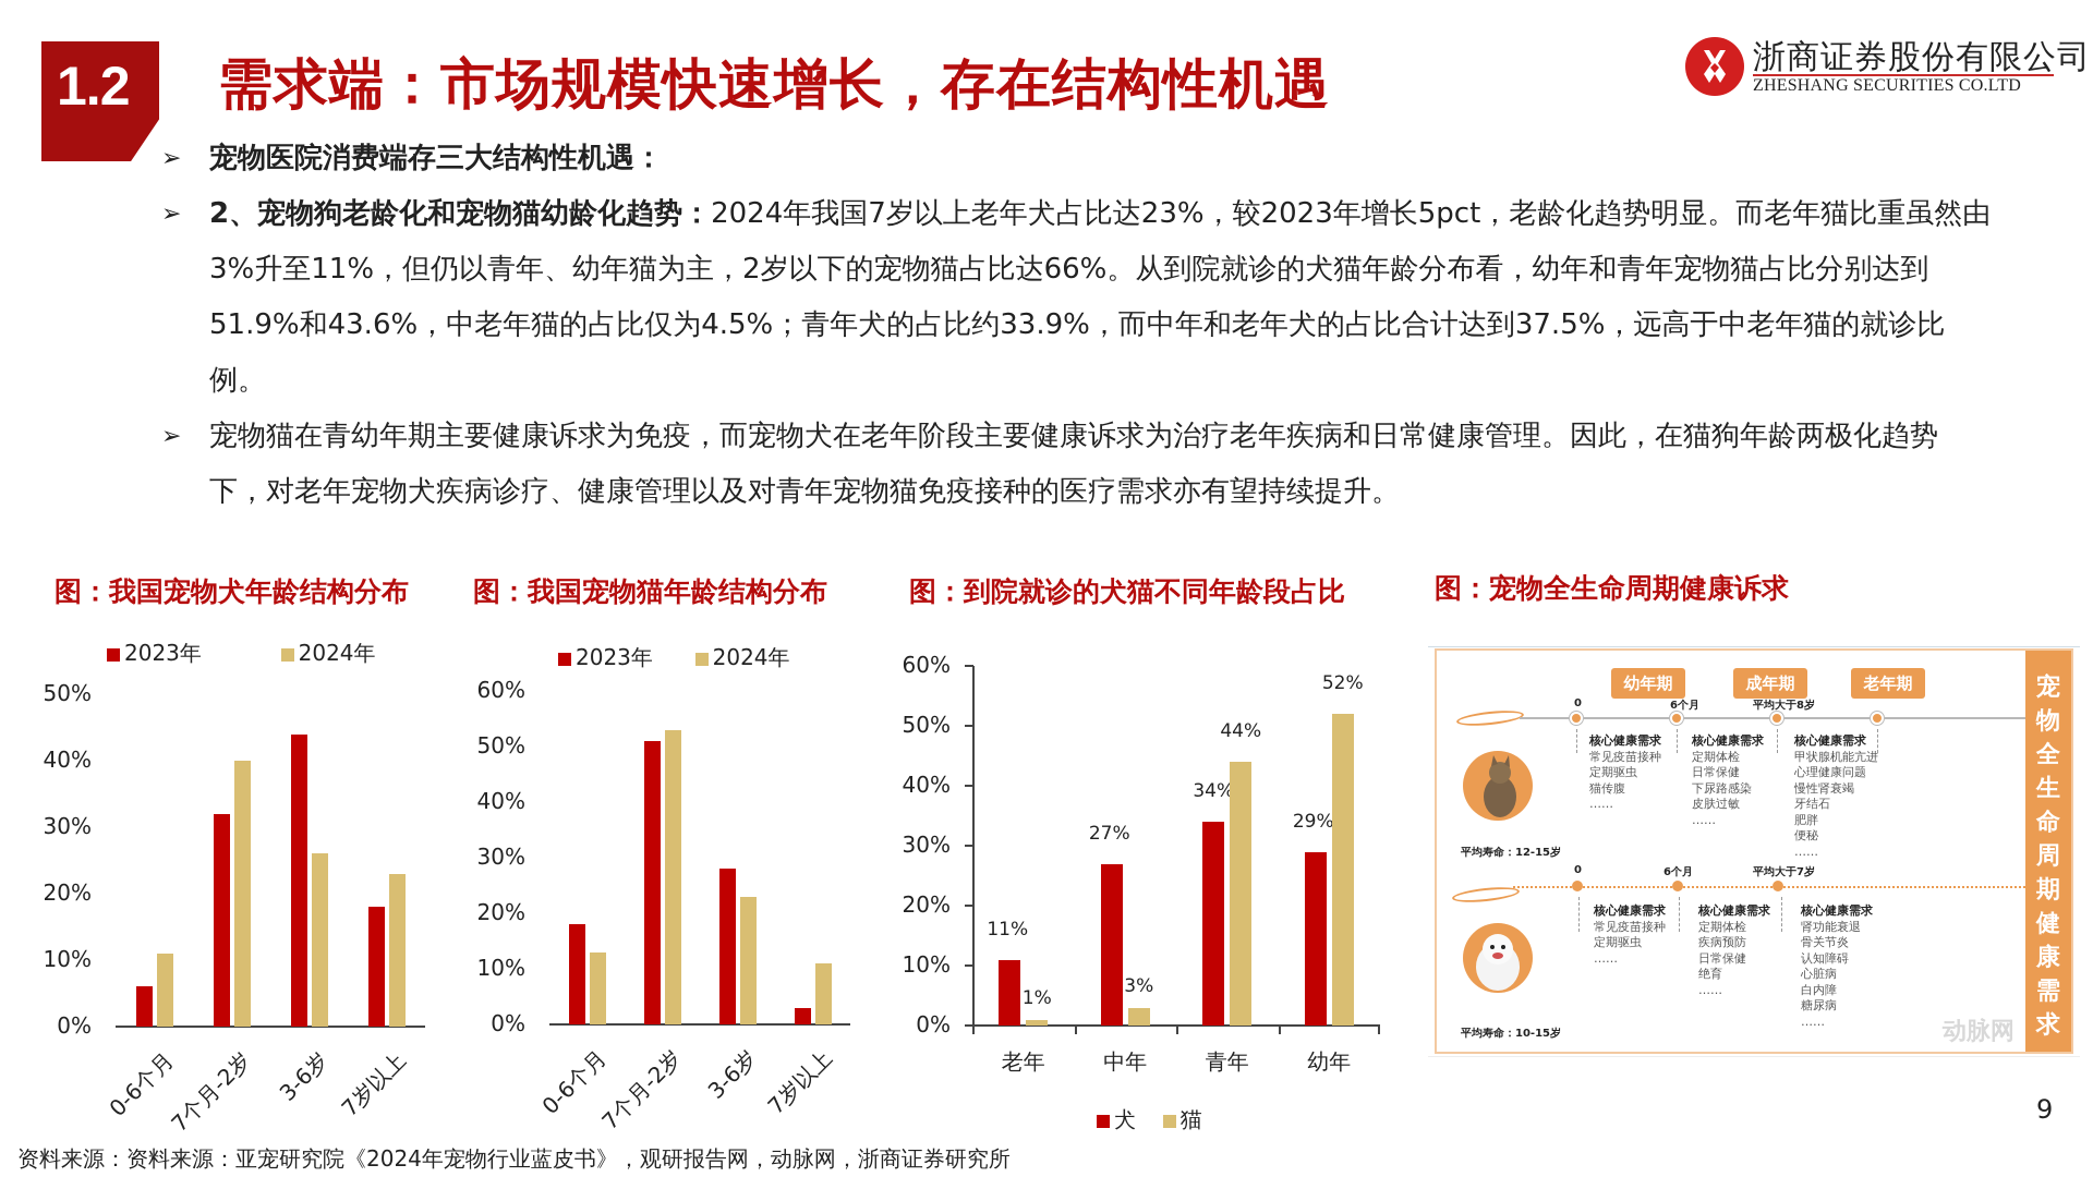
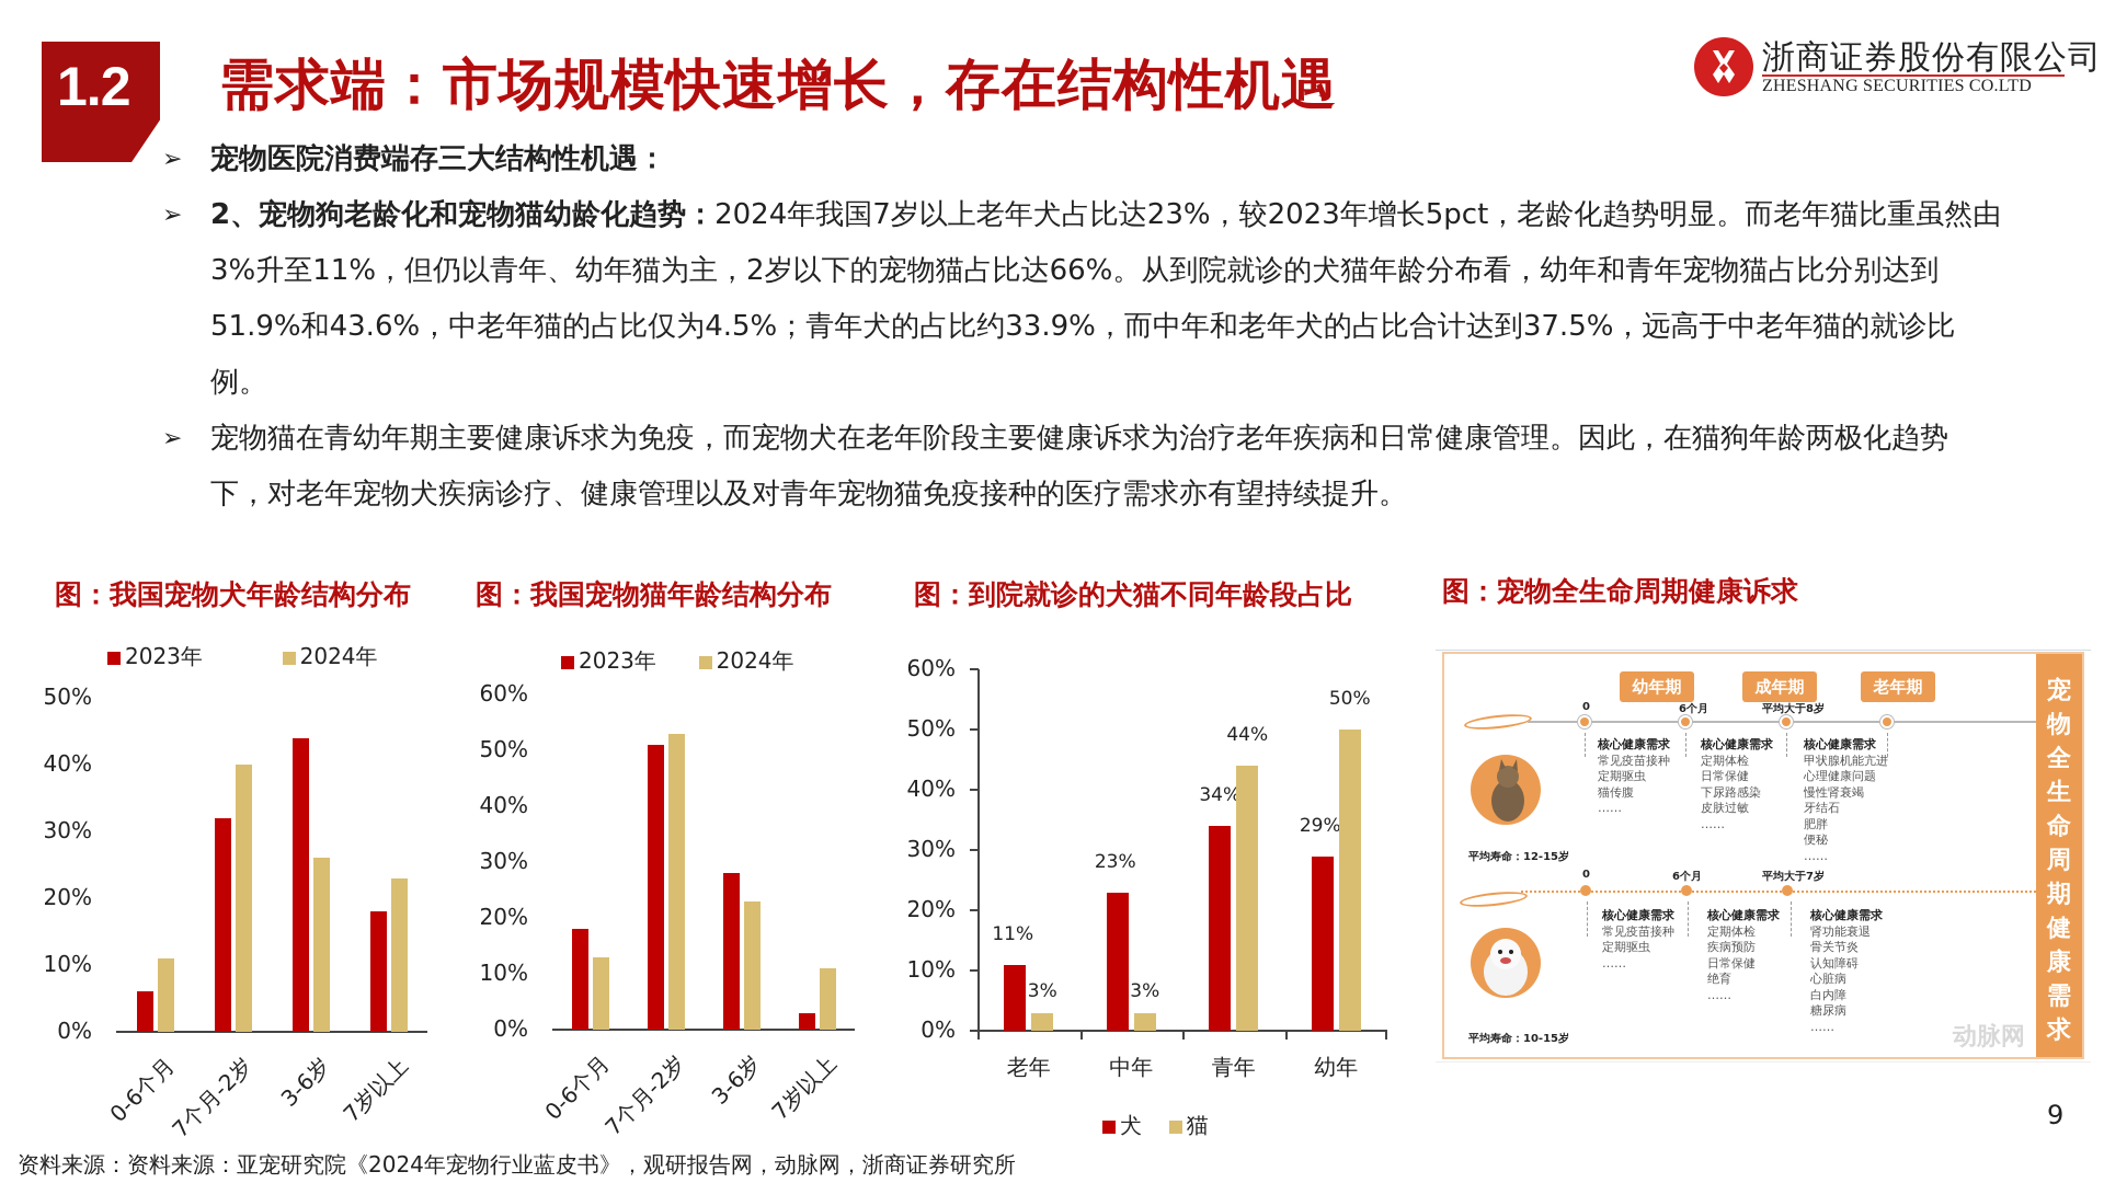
图：到院就诊的犬猫不同年龄段占比/猫/老年: 1% -> 3%
图：到院就诊的犬猫不同年龄段占比/犬/中年: 27% -> 23%
图：到院就诊的犬猫不同年龄段占比/猫/幼年: 52% -> 50%
